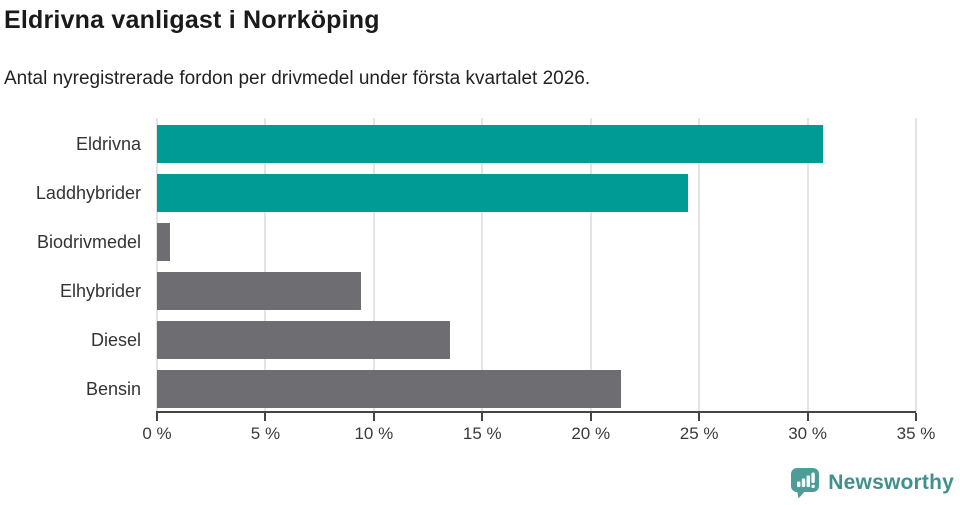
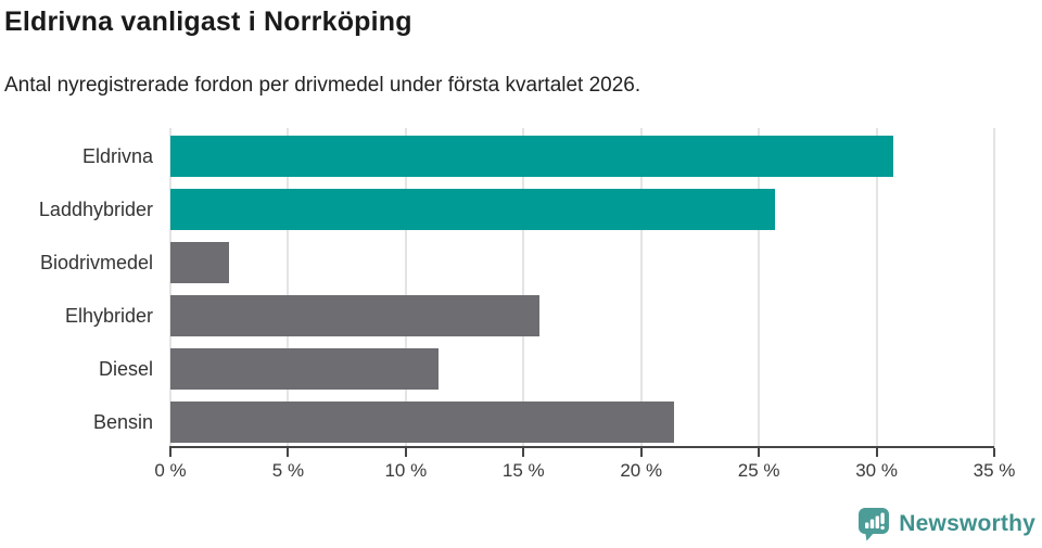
Laddhybrider: 24.5% -> 25.7%
Biodrivmedel: 0.6% -> 2.5%
Elhybrider: 9.4% -> 15.7%
Diesel: 13.5% -> 11.4%
